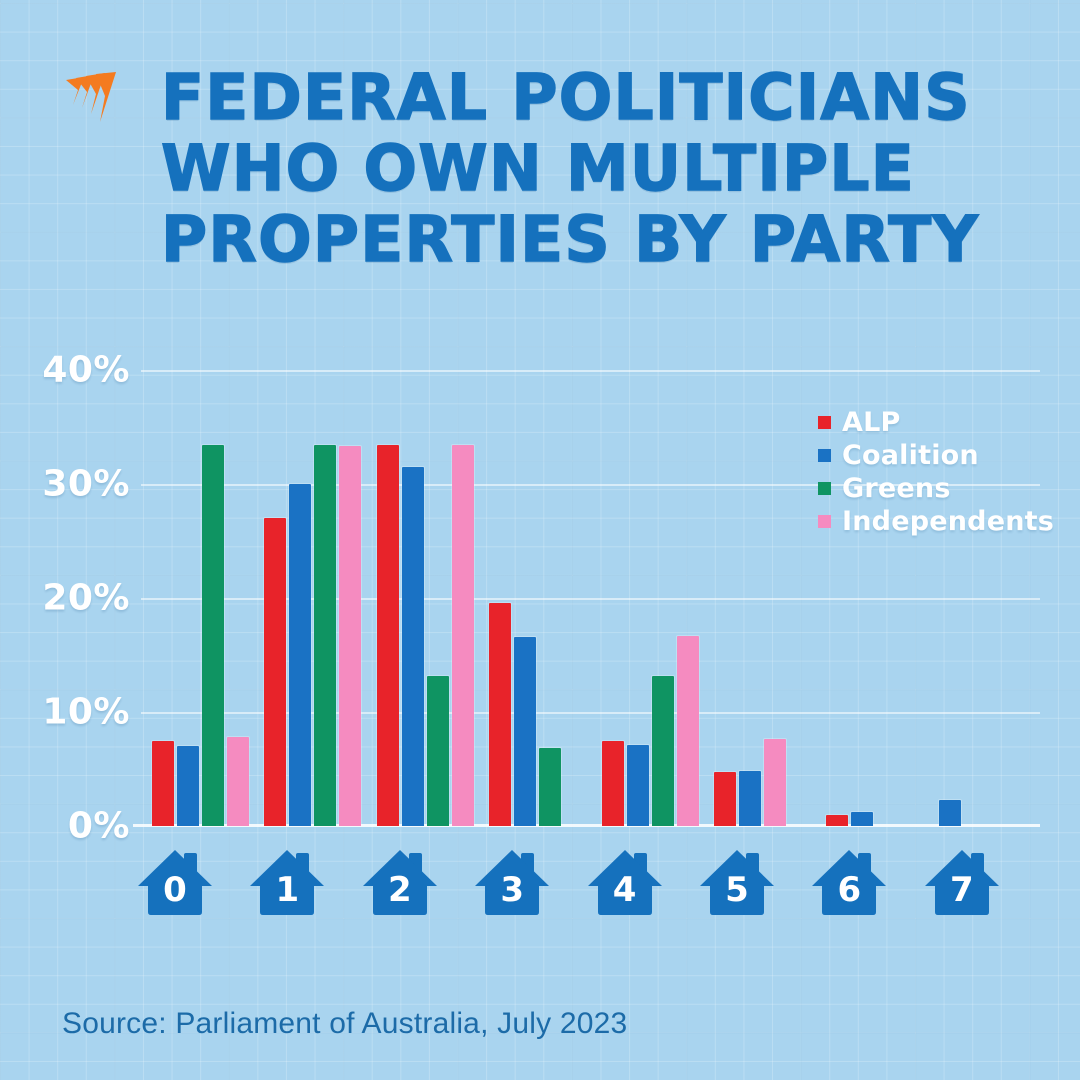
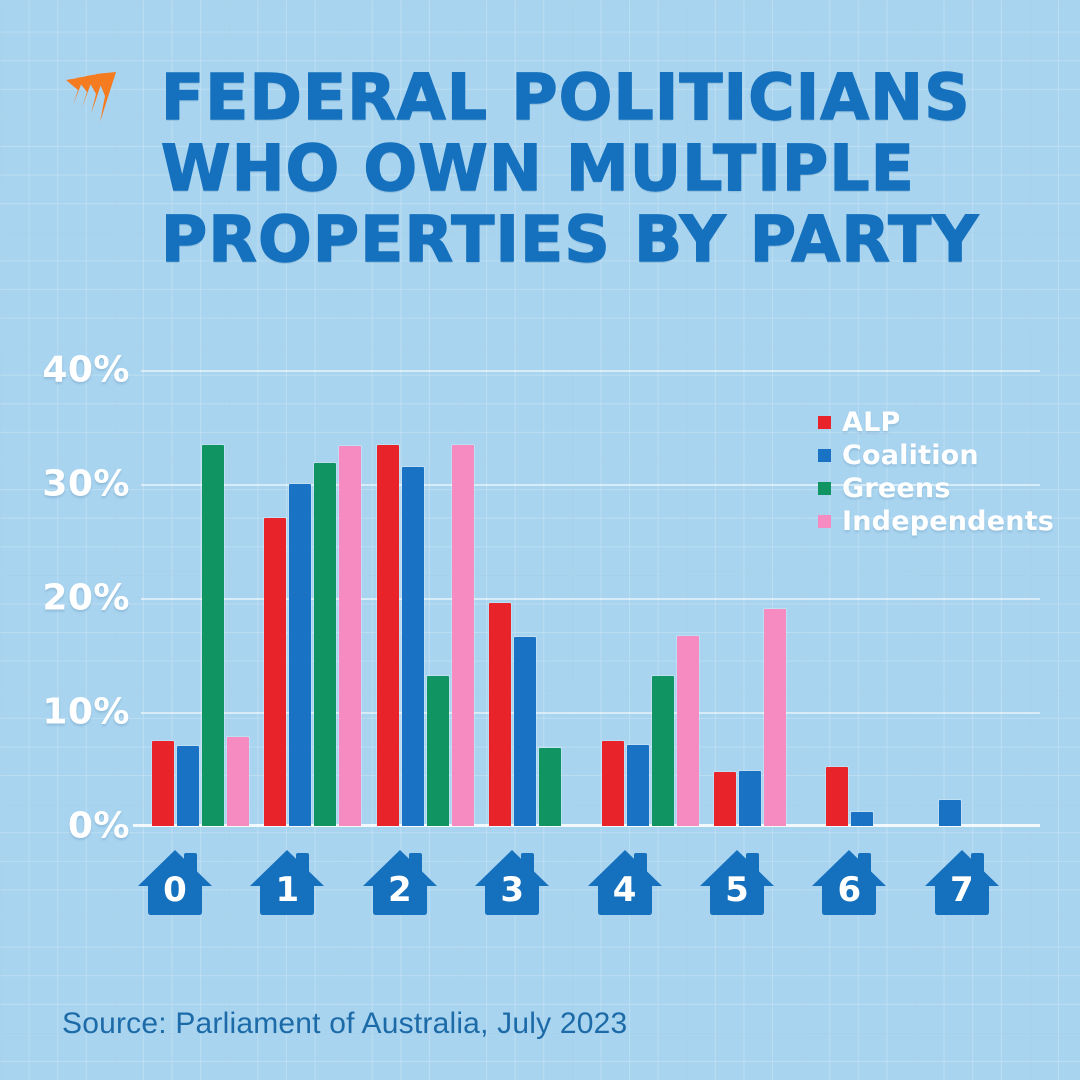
Greens/1: 33.4% -> 31.8%
Independents/5: 7.6% -> 19.0%
ALP/6: 1.0% -> 5.2%
